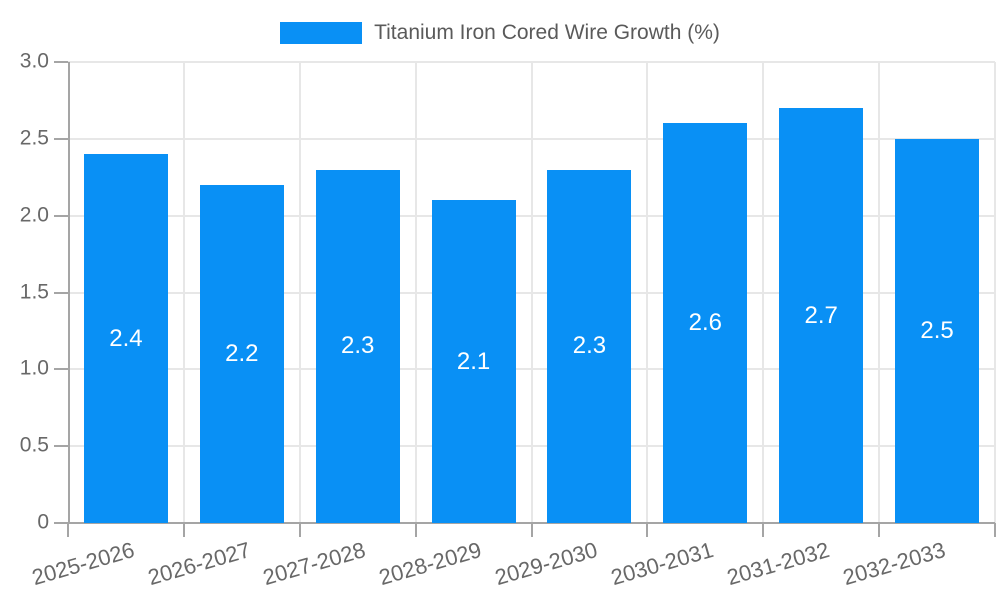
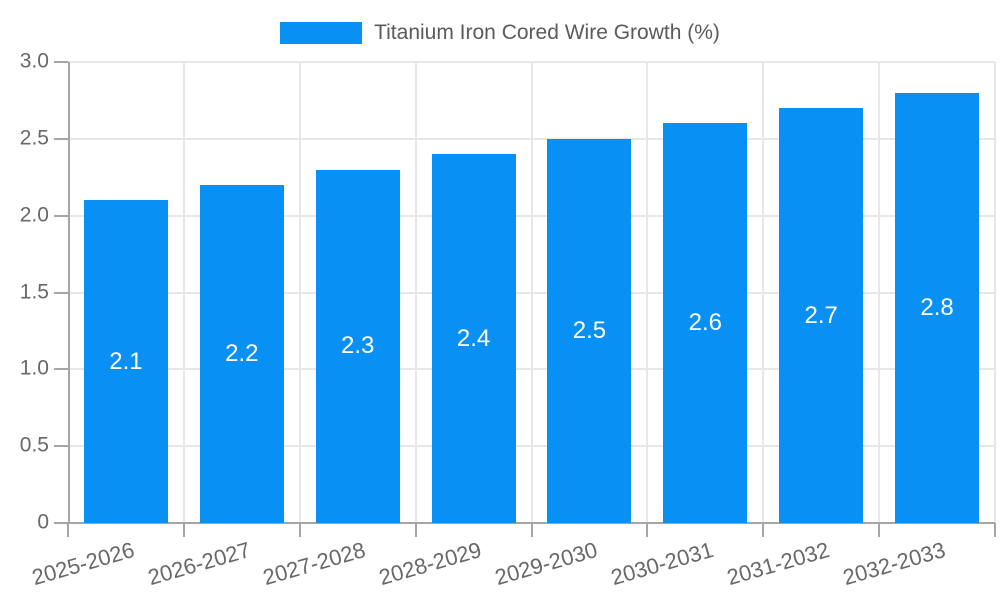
2025-2026: 2.4 -> 2.1
2028-2029: 2.1 -> 2.4
2029-2030: 2.3 -> 2.5
2032-2033: 2.5 -> 2.8
